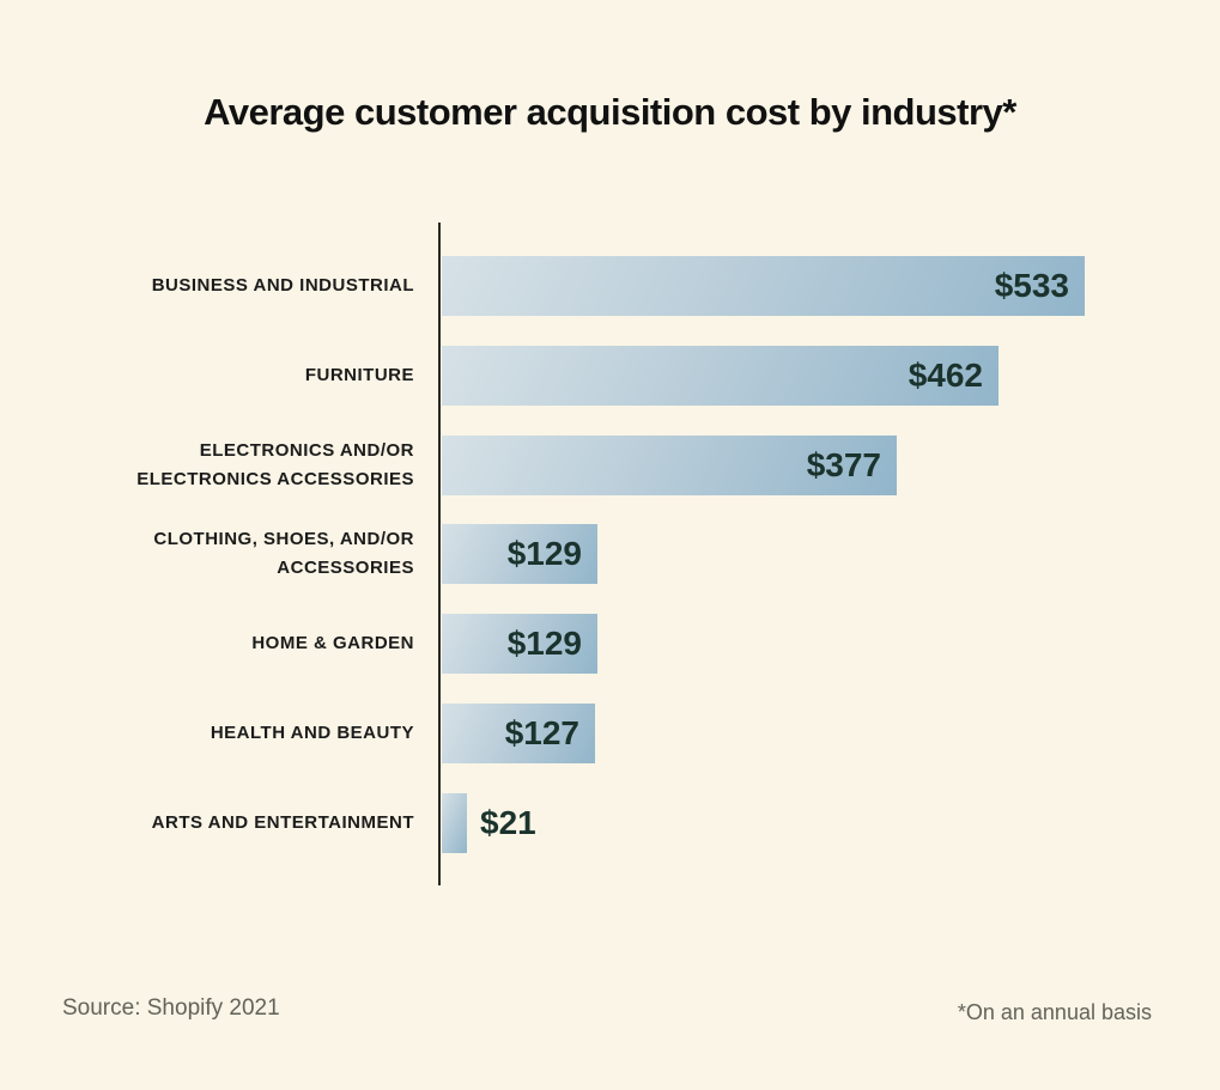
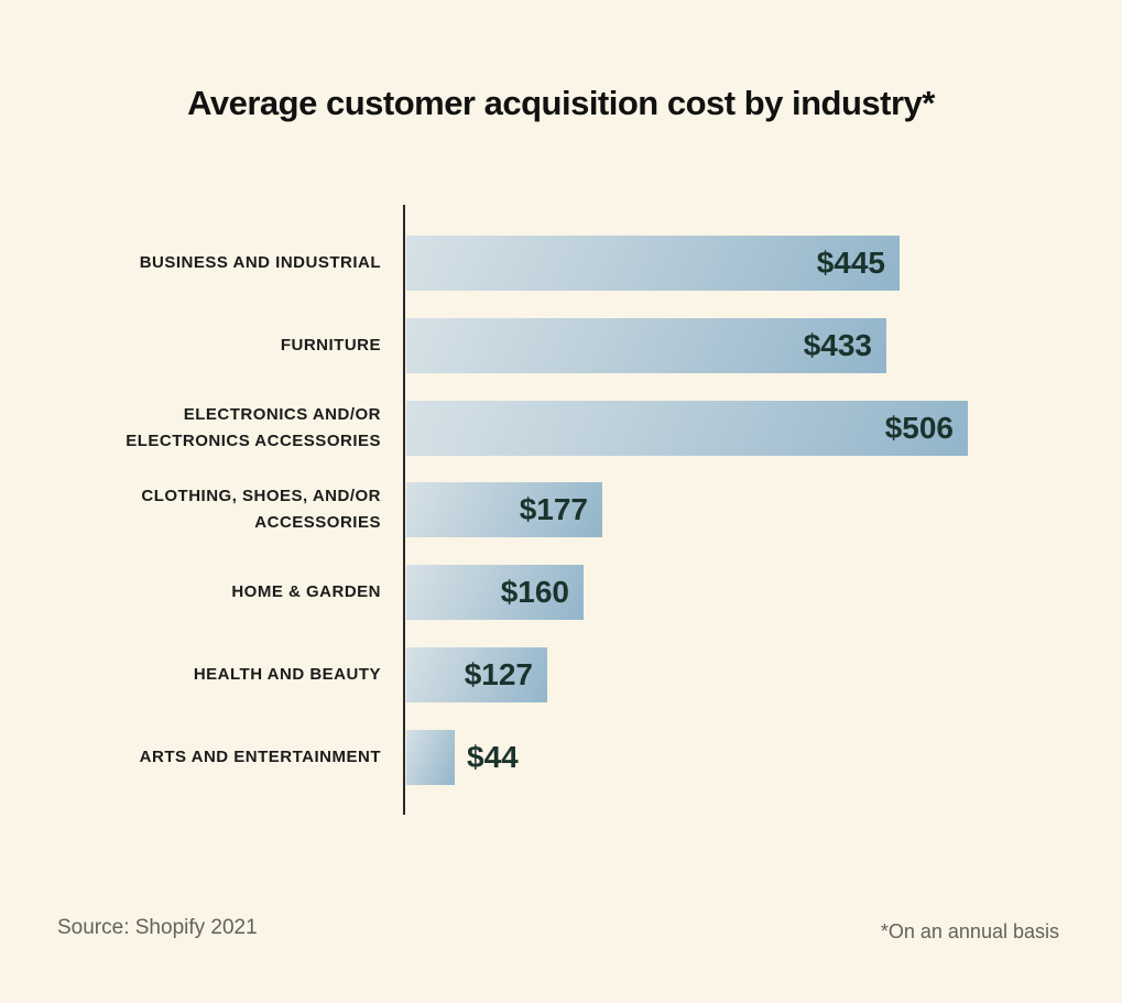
BUSINESS AND INDUSTRIAL: $533 -> $445
FURNITURE: $462 -> $433
ELECTRONICS AND/OR ELECTRONICS ACCESSORIES: $377 -> $506
CLOTHING, SHOES, AND/OR ACCESSORIES: $129 -> $177
HOME & GARDEN: $129 -> $160
ARTS AND ENTERTAINMENT: $21 -> $44
